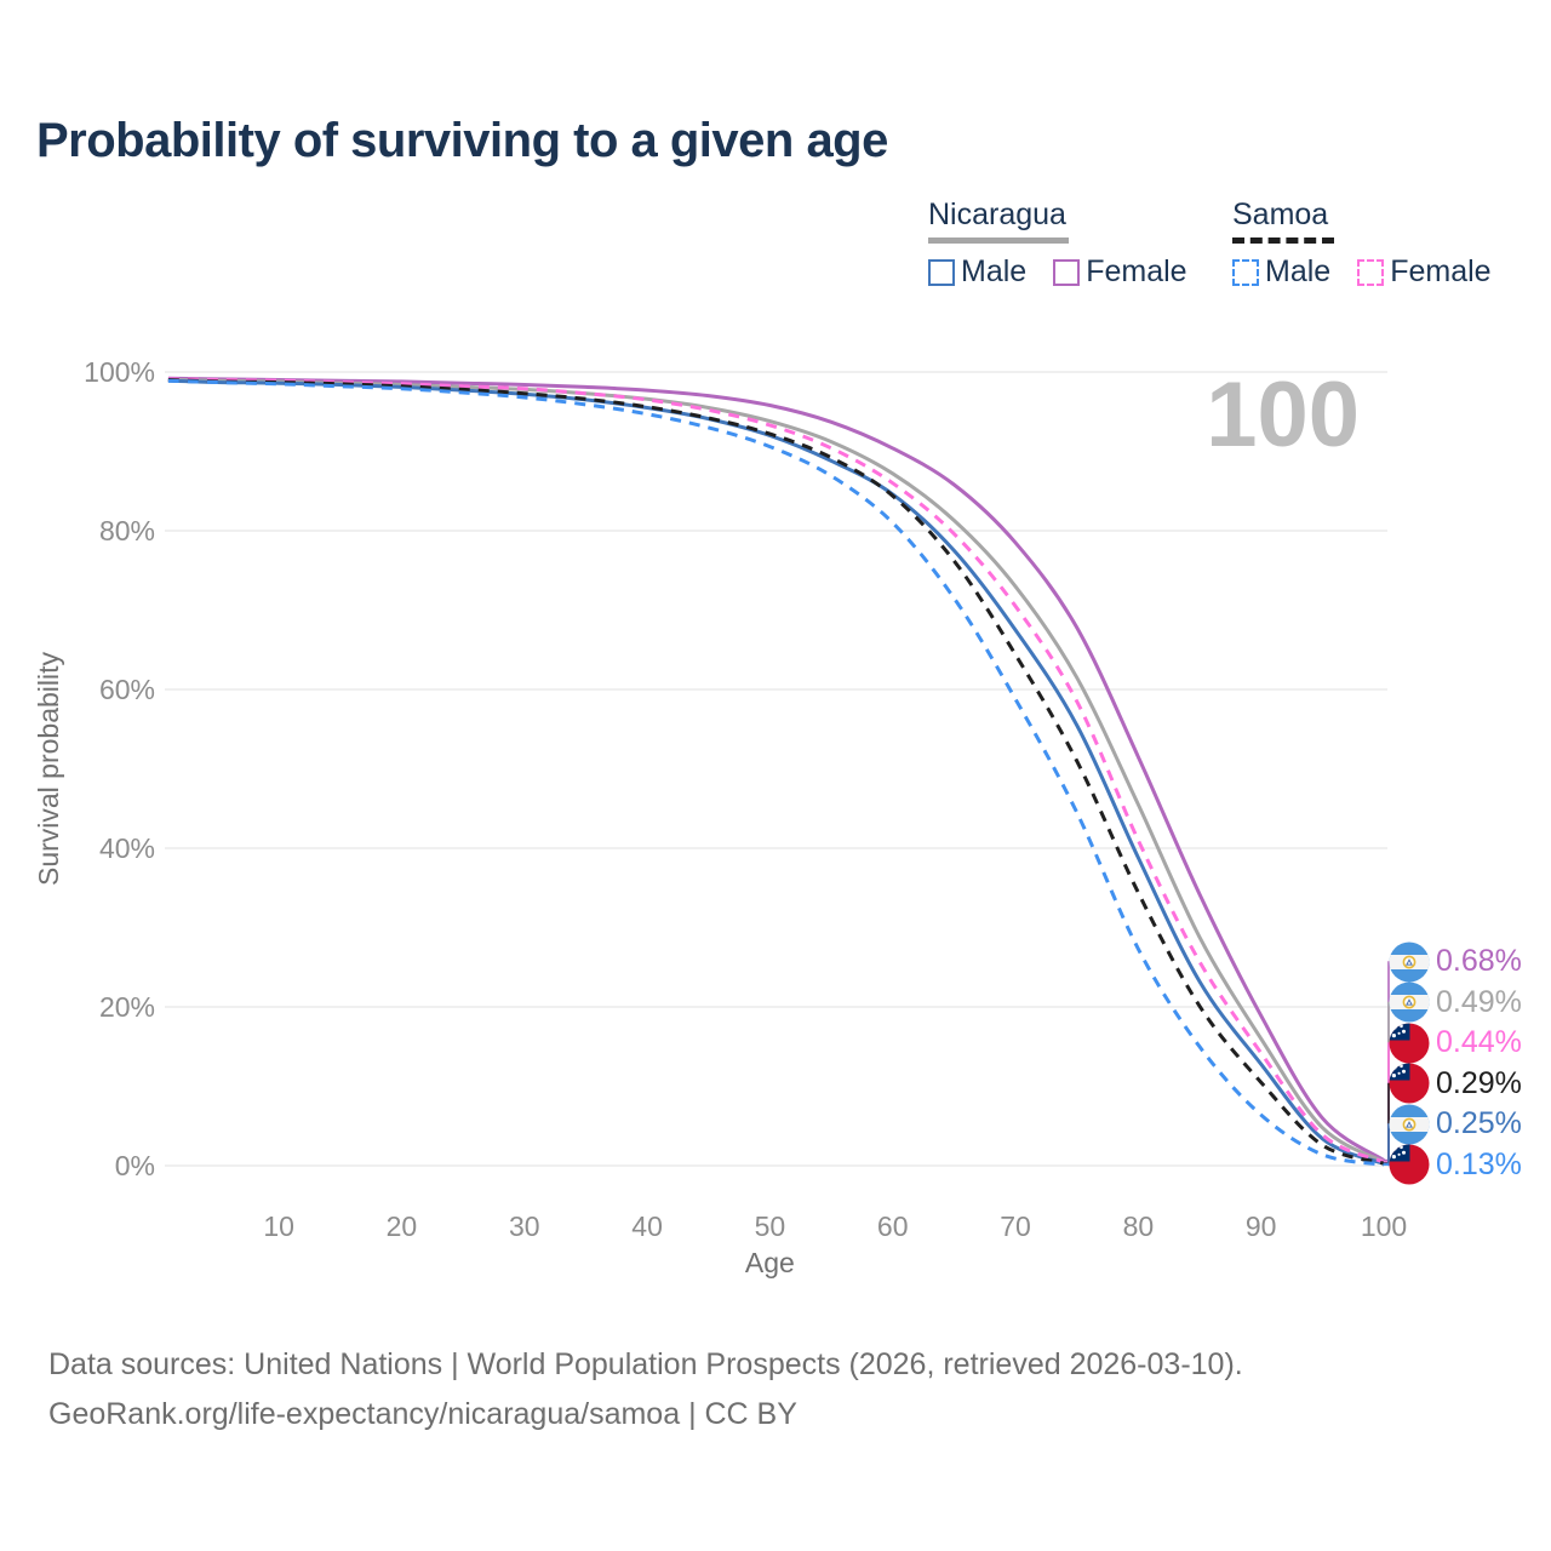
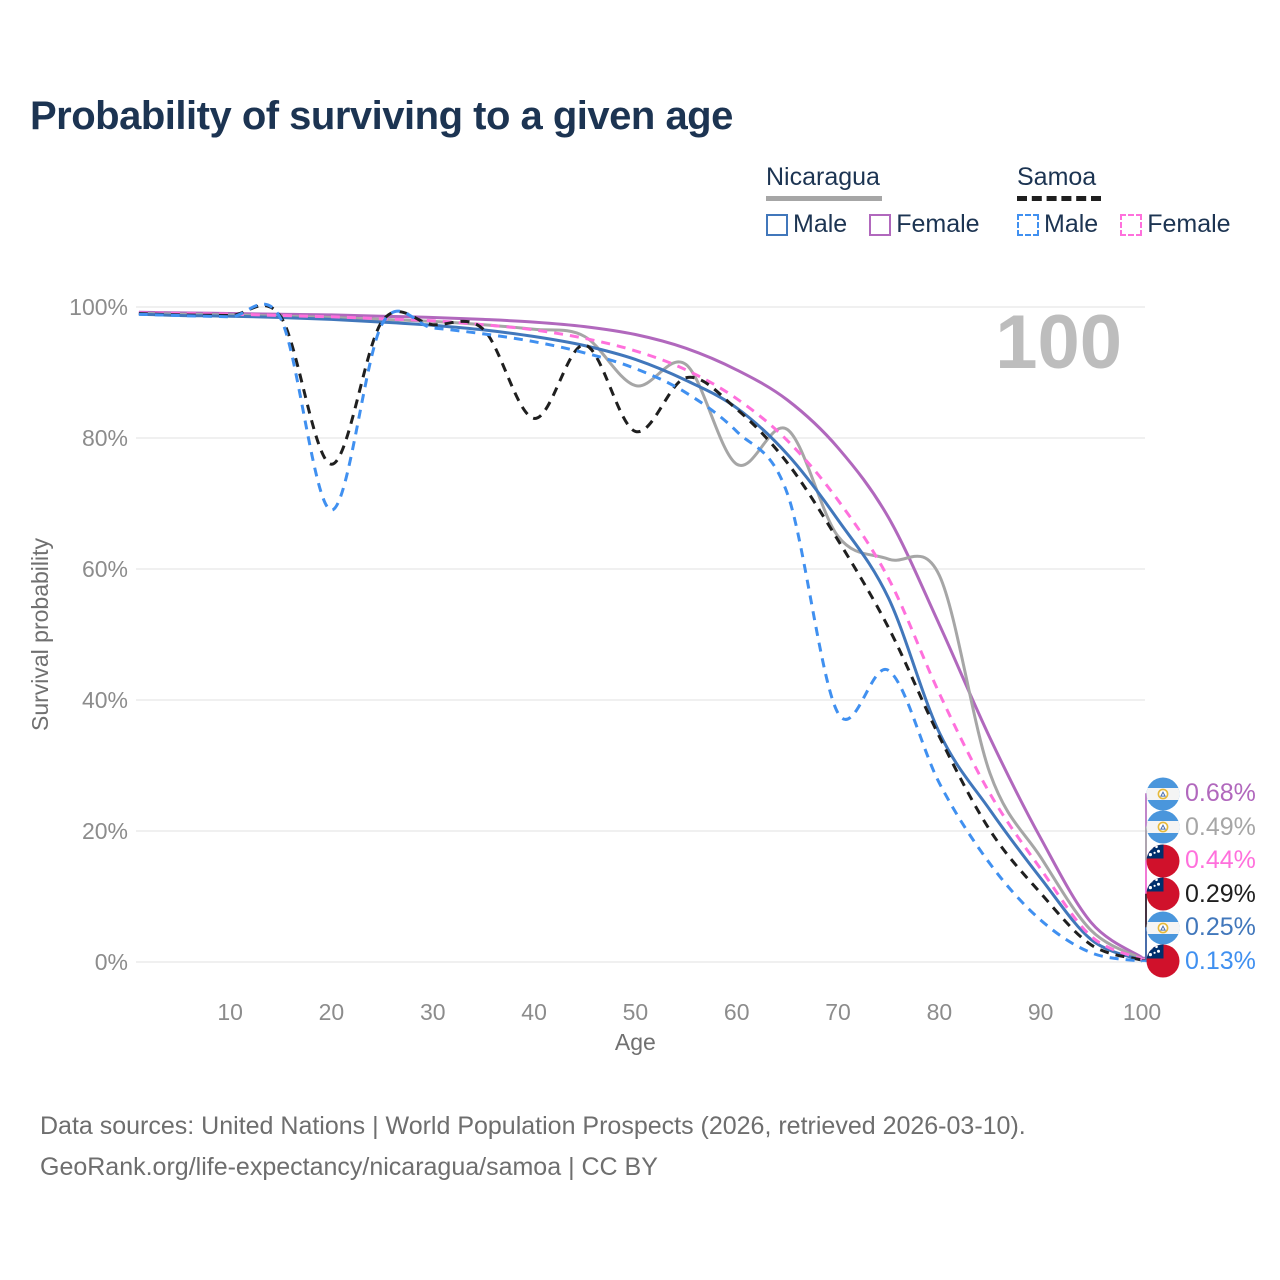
Samoa/20: 98% -> 76%
Samoa Male/20: 98% -> 69%
Samoa/40: 96% -> 83%
Nicaragua/50: 94% -> 88%
Samoa/50: 92% -> 81%
Nicaragua/60: 87% -> 76%
Nicaragua/70: 73% -> 65%
Samoa Male/70: 59% -> 38%
Nicaragua/80: 46% -> 59%
Nicaragua Male/80: 39% -> 35%
